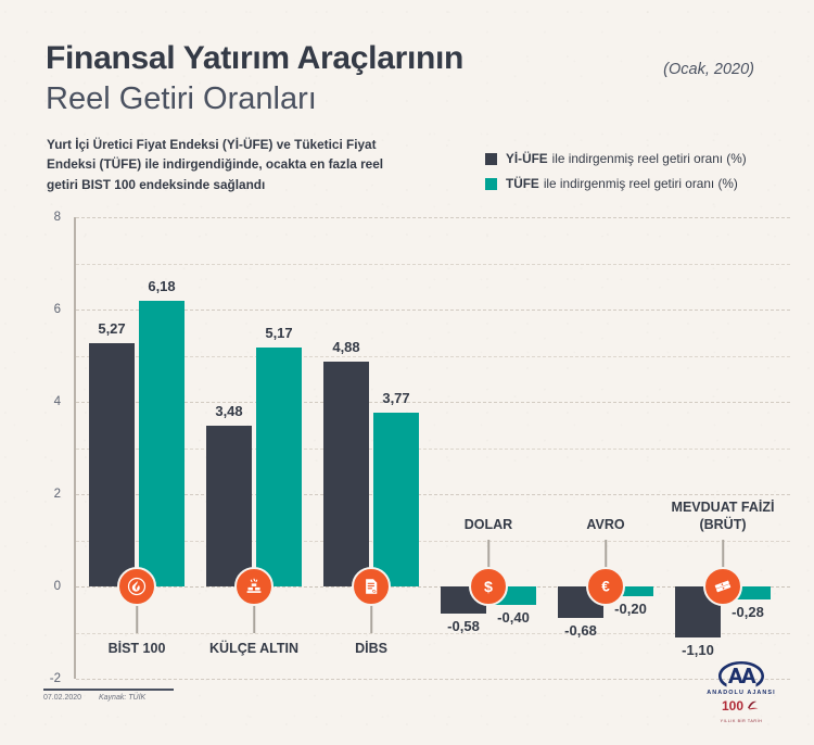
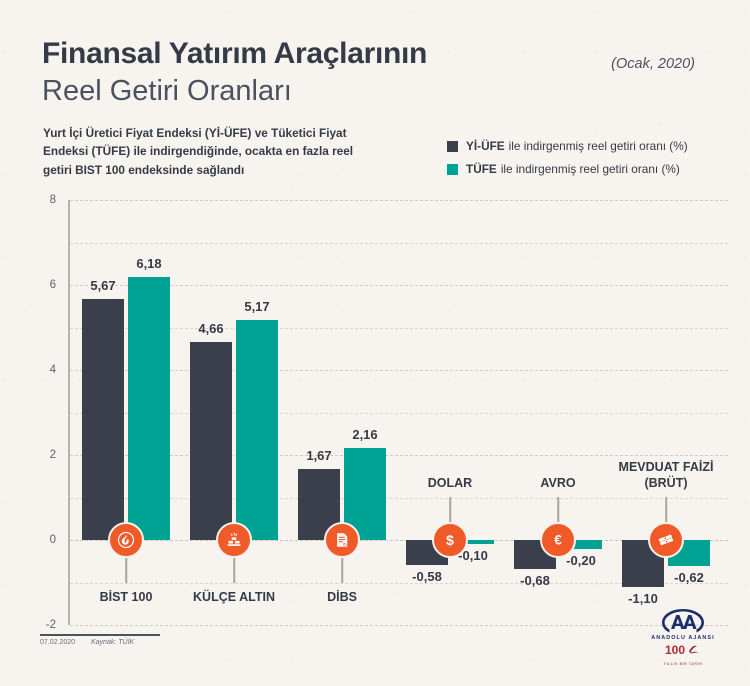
Yİ-ÜFE ile indirgenmiş reel getiri oranı (%)/BİST 100: 5,27 -> 5,67
Yİ-ÜFE ile indirgenmiş reel getiri oranı (%)/KÜLÇE ALTIN: 3,48 -> 4,66
Yİ-ÜFE ile indirgenmiş reel getiri oranı (%)/DİBS: 4,88 -> 1,67
TÜFE ile indirgenmiş reel getiri oranı (%)/DİBS: 3,77 -> 2,16
TÜFE ile indirgenmiş reel getiri oranı (%)/DOLAR: -0,40 -> -0,10
TÜFE ile indirgenmiş reel getiri oranı (%)/MEVDUAT FAİZİ (BRÜT): -0,28 -> -0,62
